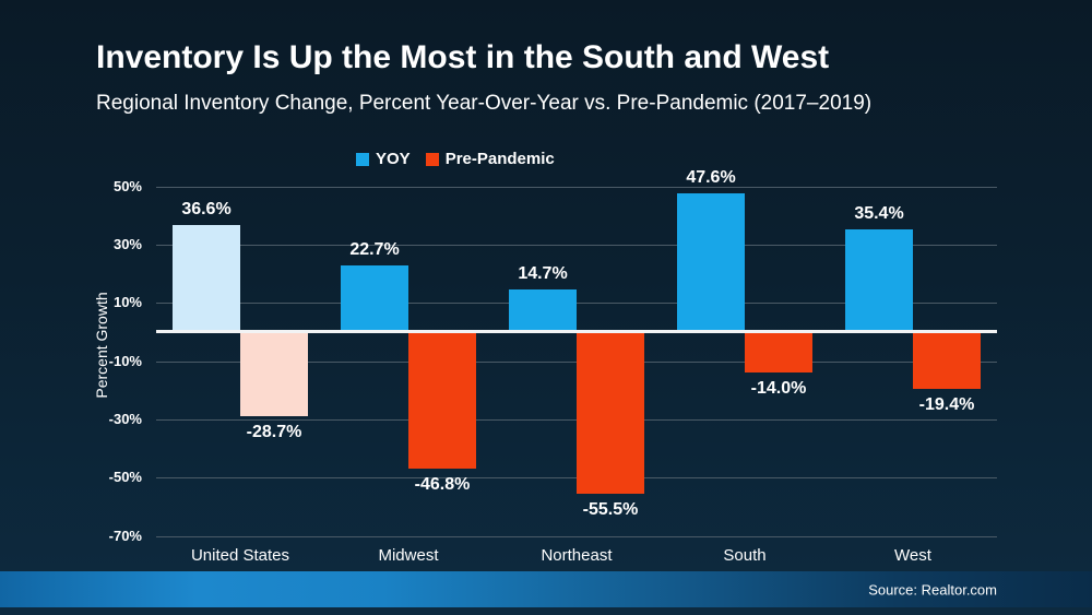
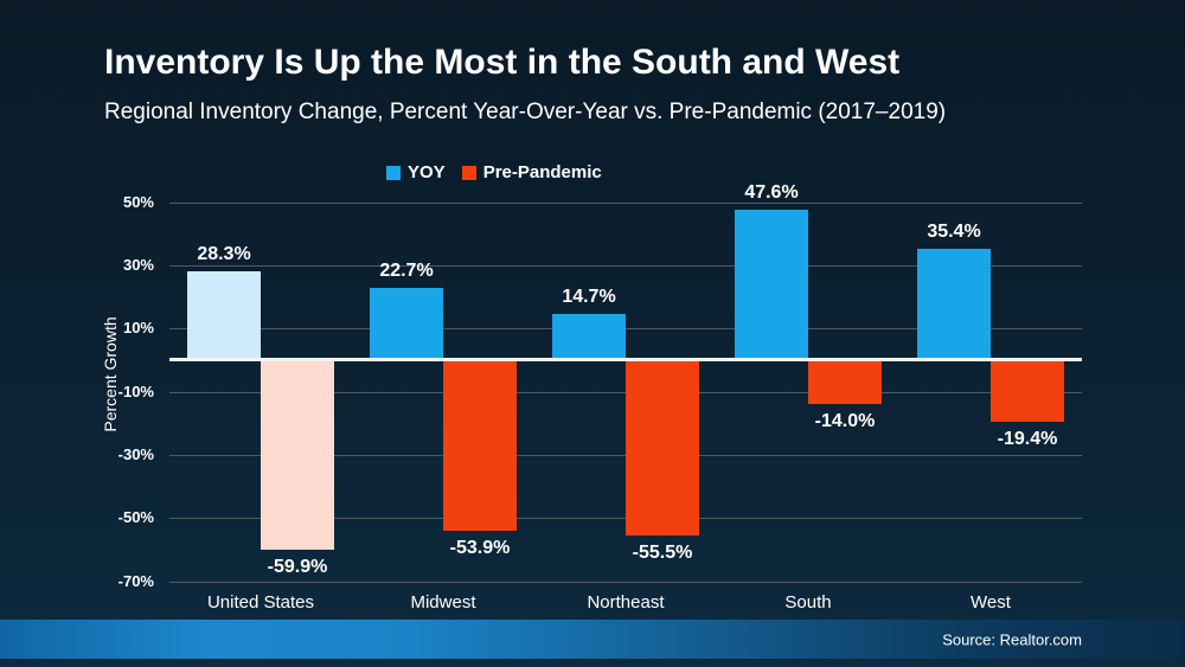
YOY/United States: 36.6% -> 28.3%
Pre-Pandemic/United States: -28.7% -> -59.9%
Pre-Pandemic/Midwest: -46.8% -> -53.9%
